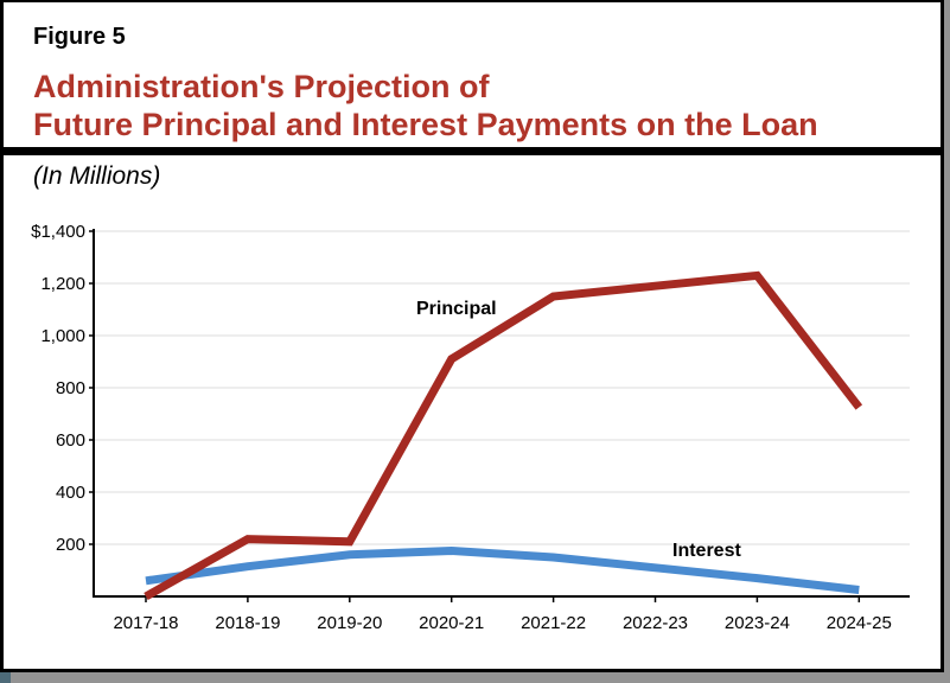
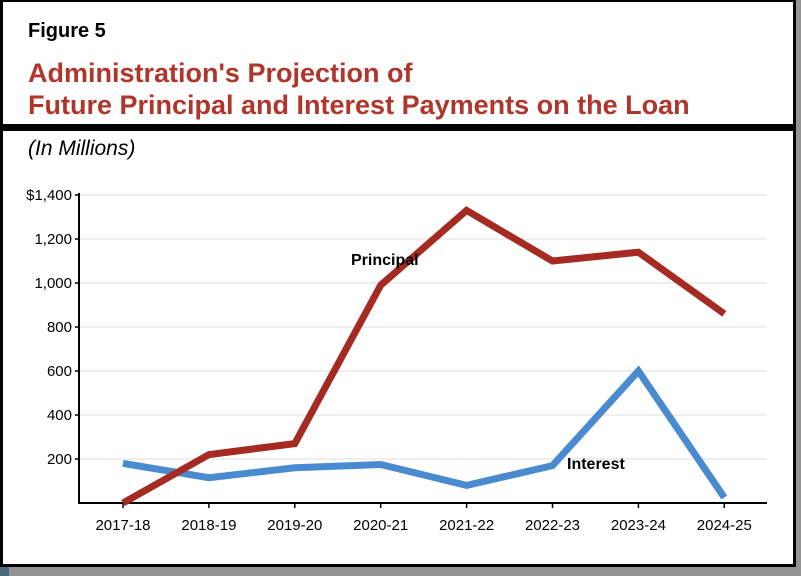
Interest/2017-18: $60 -> $180
Principal/2019-20: $210 -> $270
Principal/2020-21: $910 -> $990
Principal/2021-22: $1150 -> $1330
Interest/2021-22: $150 -> $80
Principal/2022-23: $1190 -> $1100
Interest/2022-23: $110 -> $170
Principal/2023-24: $1230 -> $1140
Interest/2023-24: $70 -> $600
Principal/2024-25: $720 -> $860
